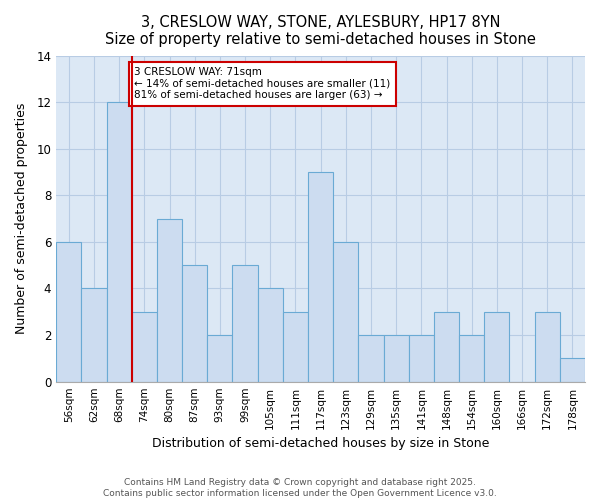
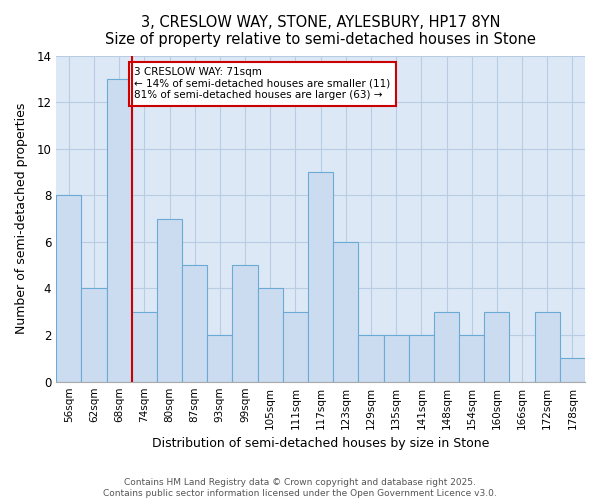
56sqm: 6 -> 8
68sqm: 12 -> 13
